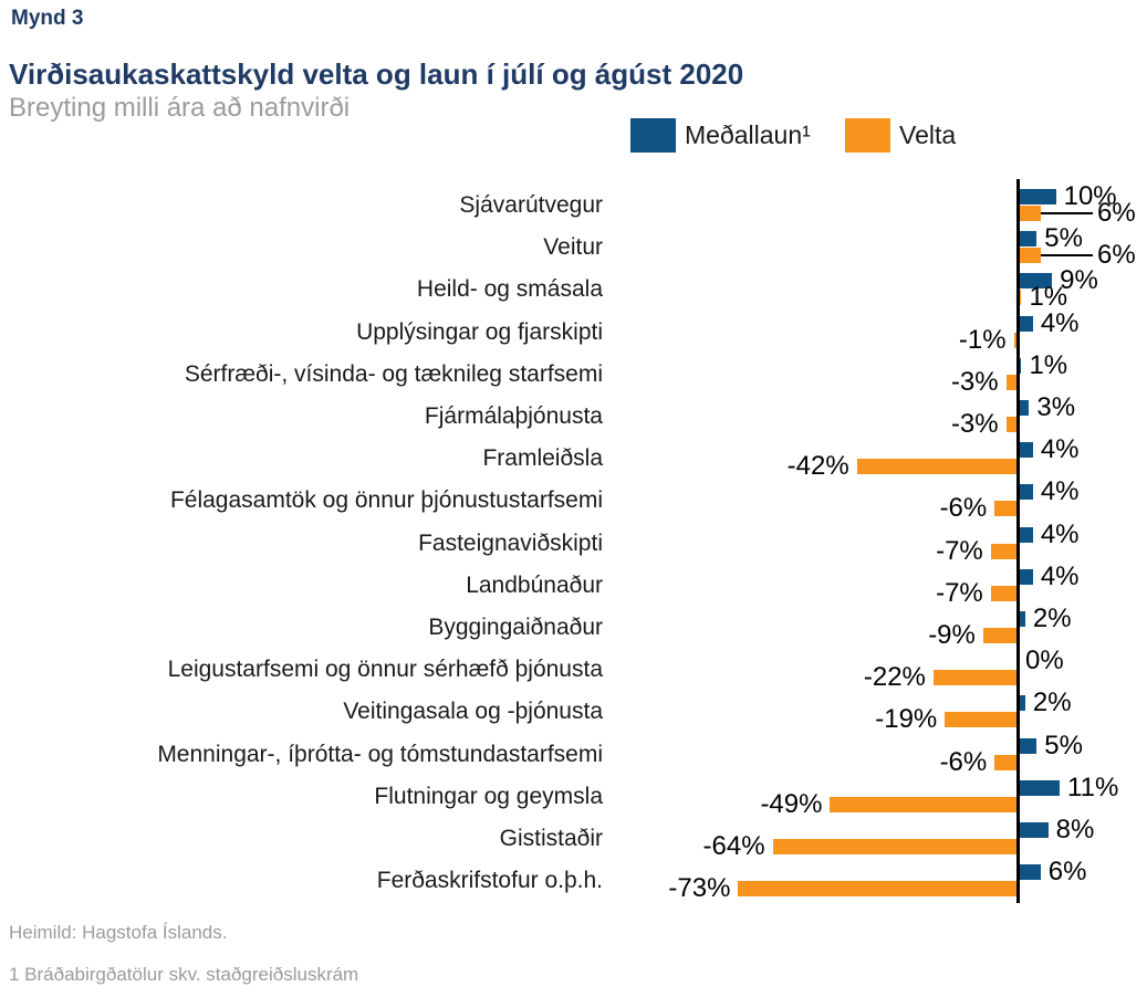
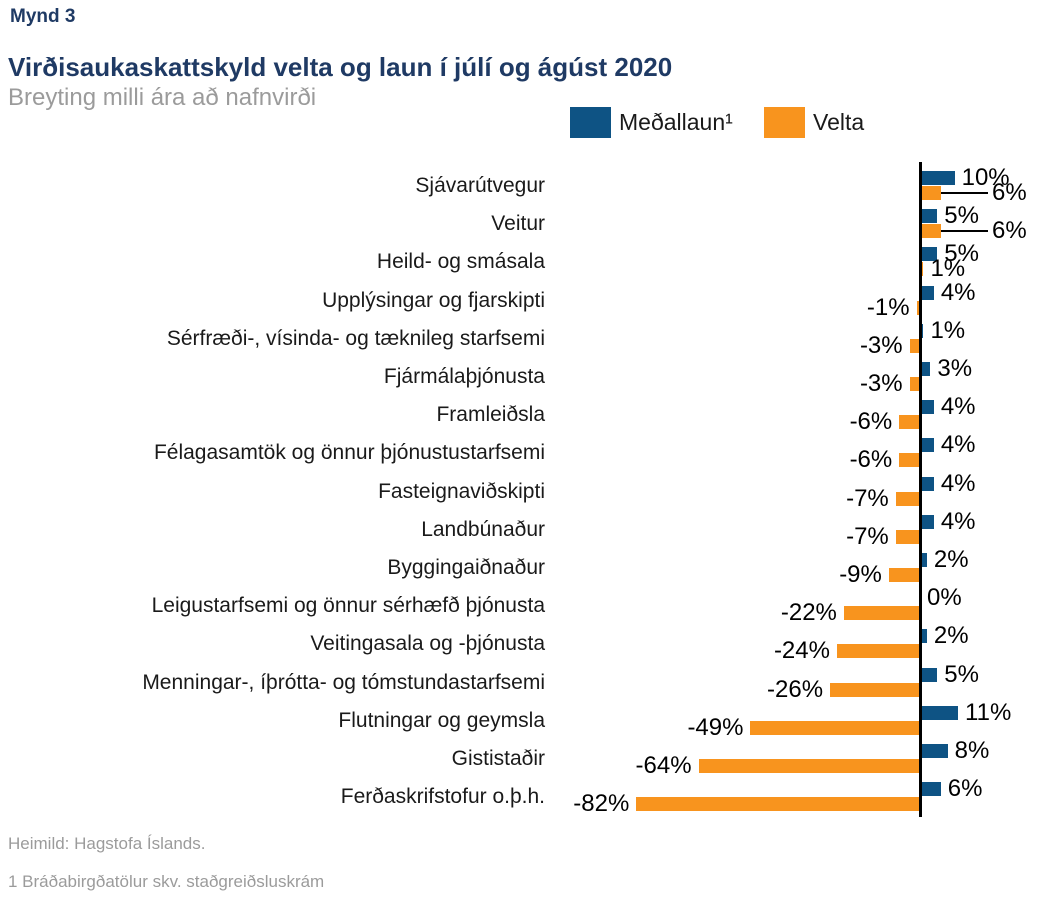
Meðallaun¹/Heild- og smásala: 9% -> 5%
Velta/Framleiðsla: -42% -> -6%
Velta/Veitingasala og -þjónusta: -19% -> -24%
Velta/Menningar-, íþrótta- og tómstundastarfsemi: -6% -> -26%
Velta/Ferðaskrifstofur o.þ.h.: -73% -> -82%
